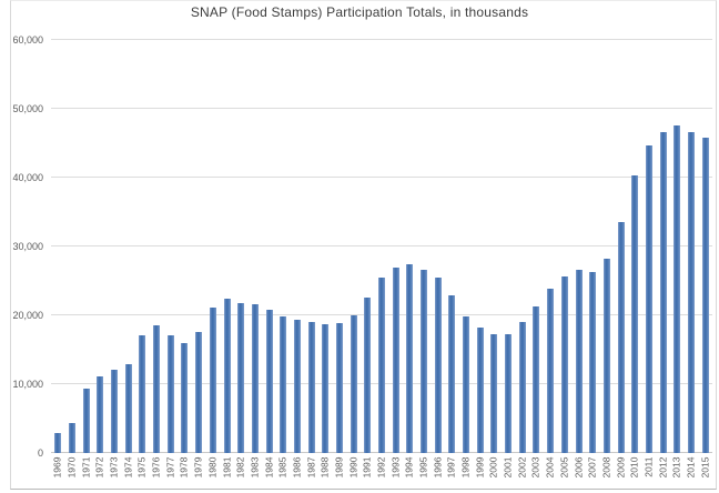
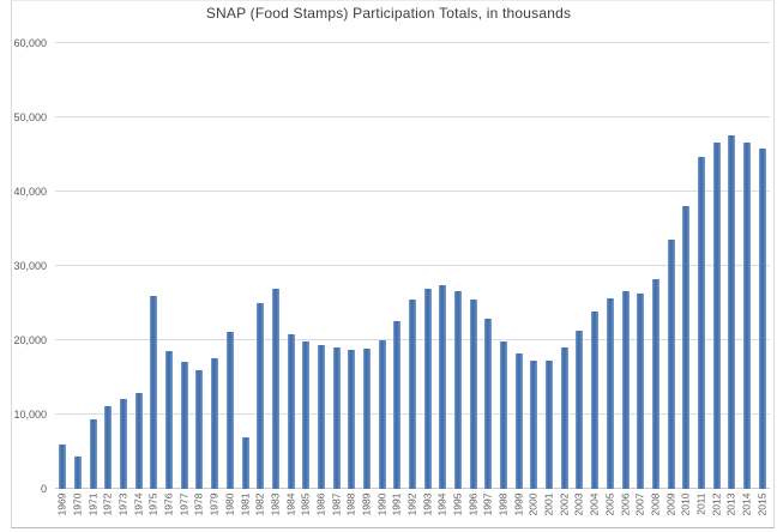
1969: 3000 -> 6000
1975: 17000 -> 26000
1981: 22000 -> 7000
1982: 22000 -> 25000
1983: 22000 -> 27000
2010: 40000 -> 38000
